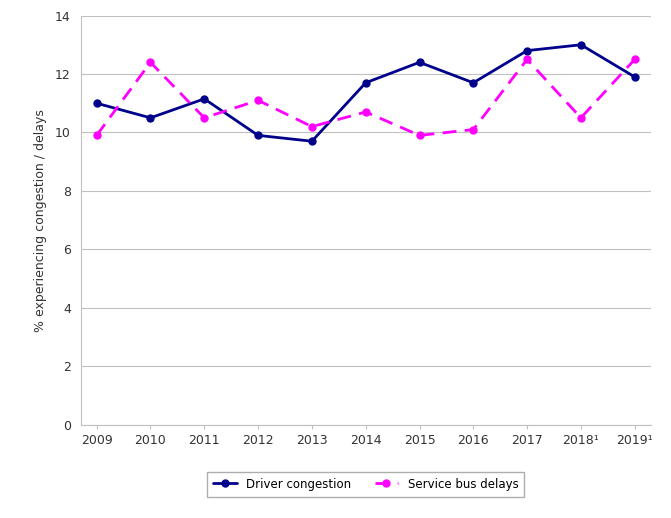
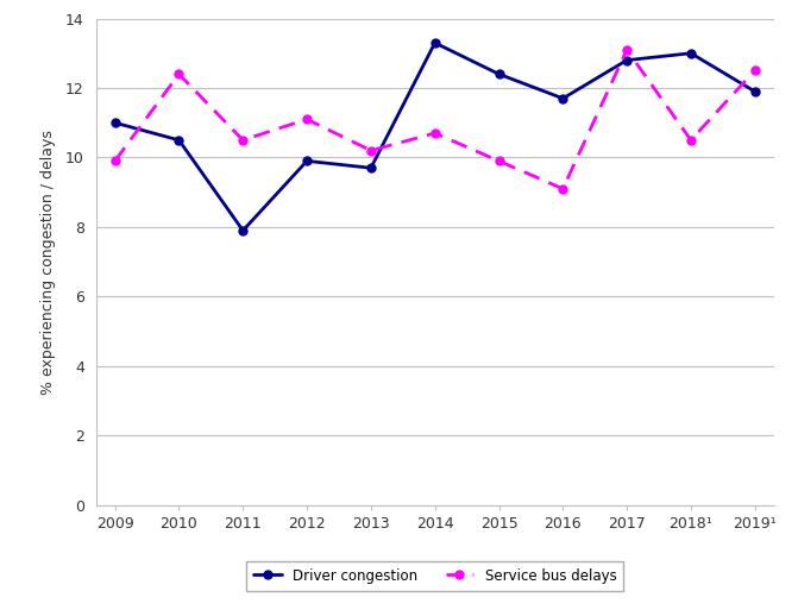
Driver congestion/2011: 11.15 -> 7.90
Driver congestion/2014: 11.70 -> 13.30
Service bus delays/2016: 10.1 -> 9.1
Service bus delays/2017: 12.5 -> 13.1
